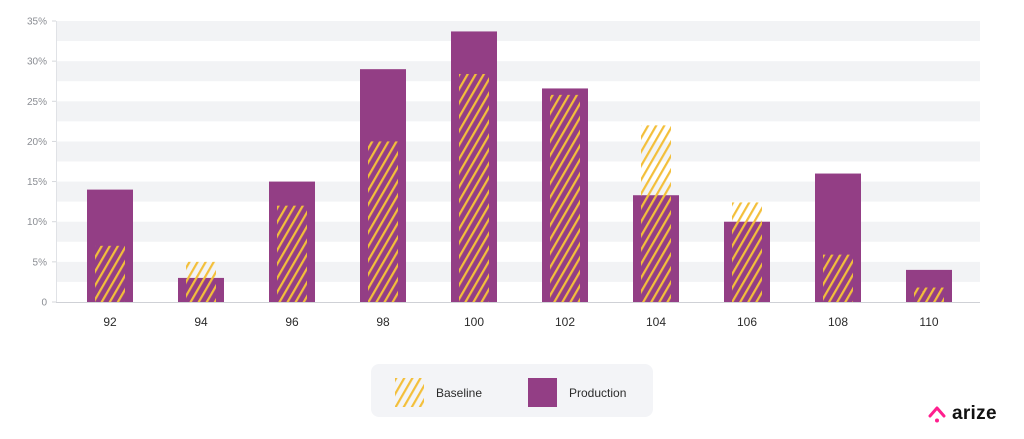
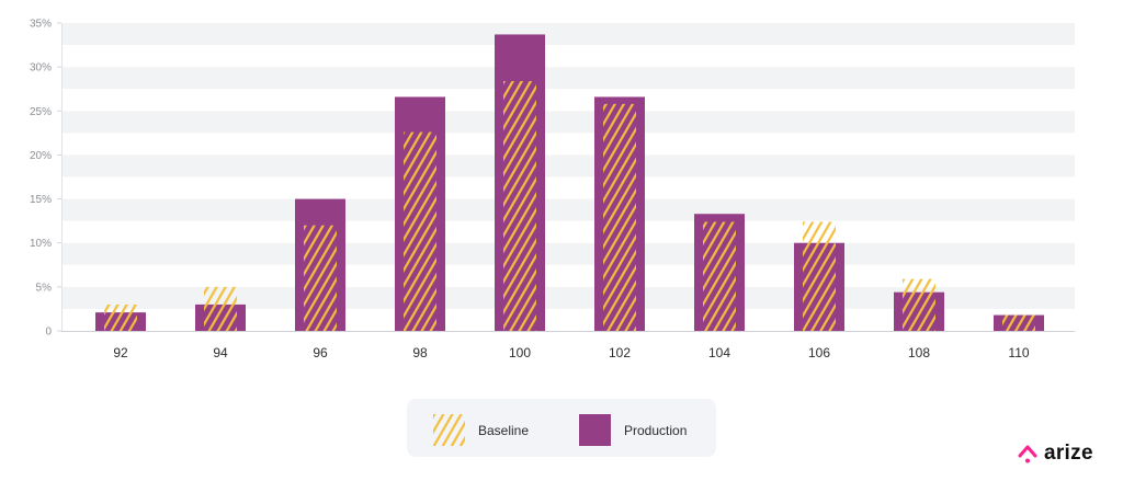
Baseline/92: 7% -> 3%
Production/92: 14% -> 2%
Baseline/98: 20% -> 23%
Production/98: 29% -> 27%
Baseline/104: 22% -> 12%
Production/108: 16% -> 4%
Production/110: 4% -> 2%
